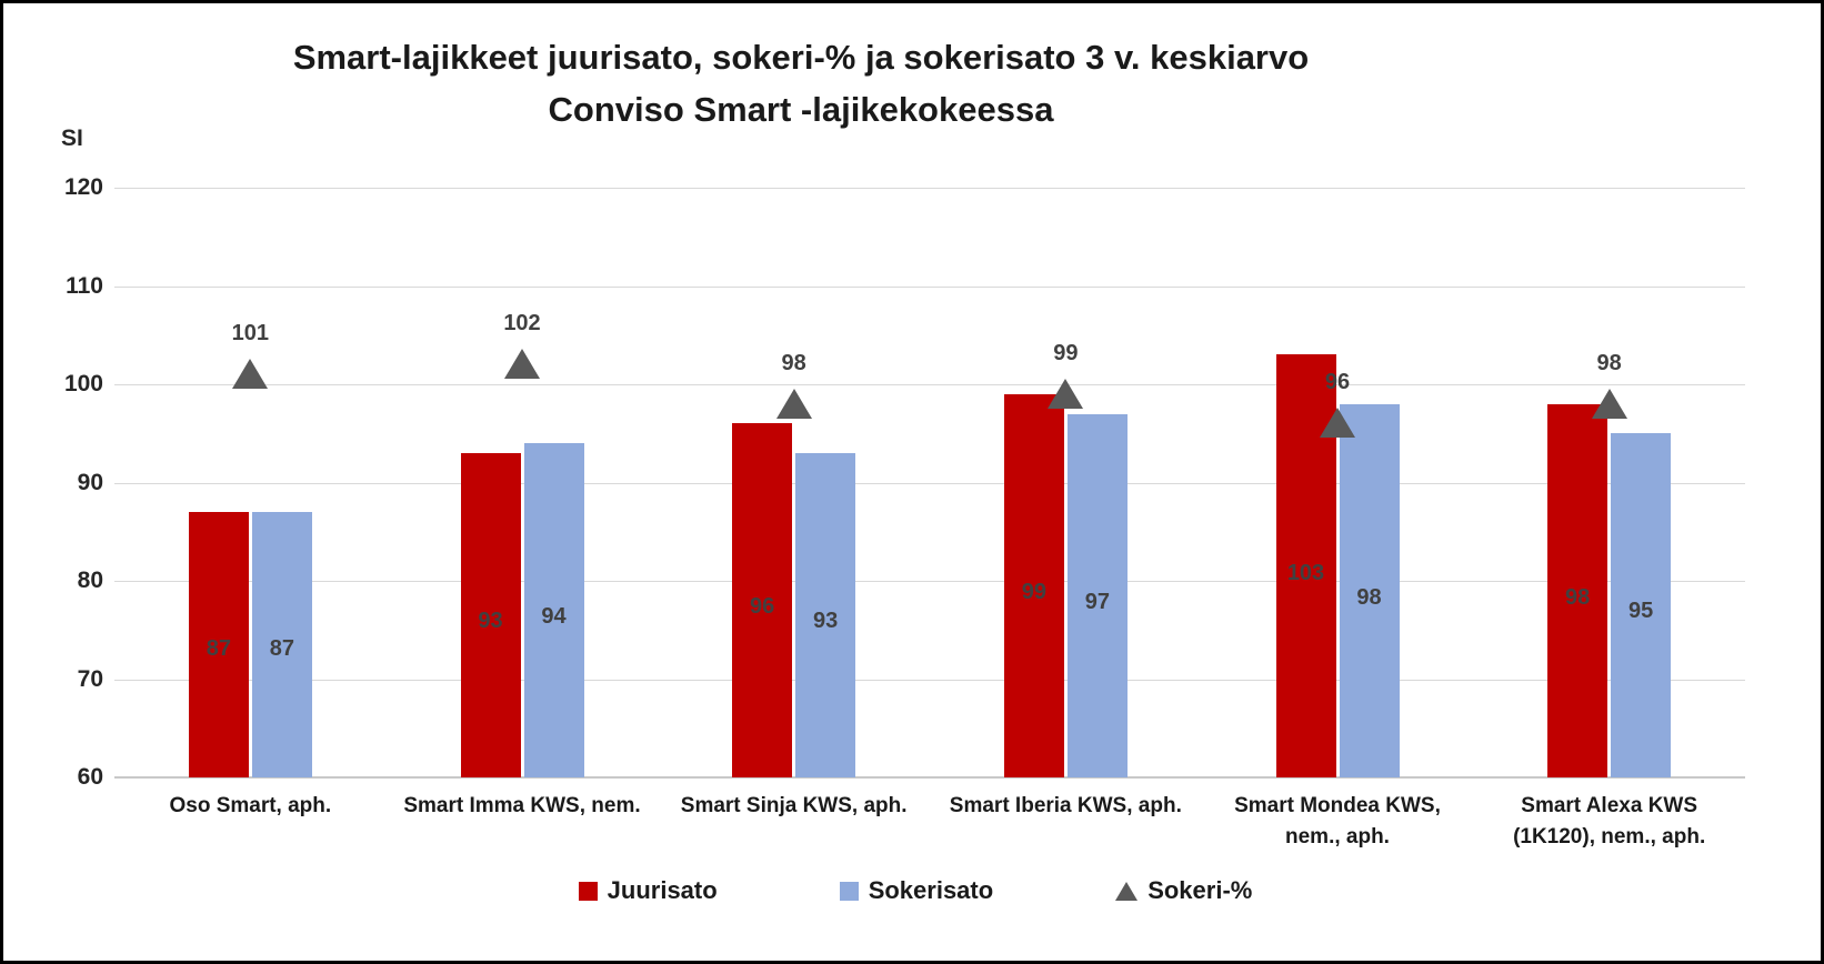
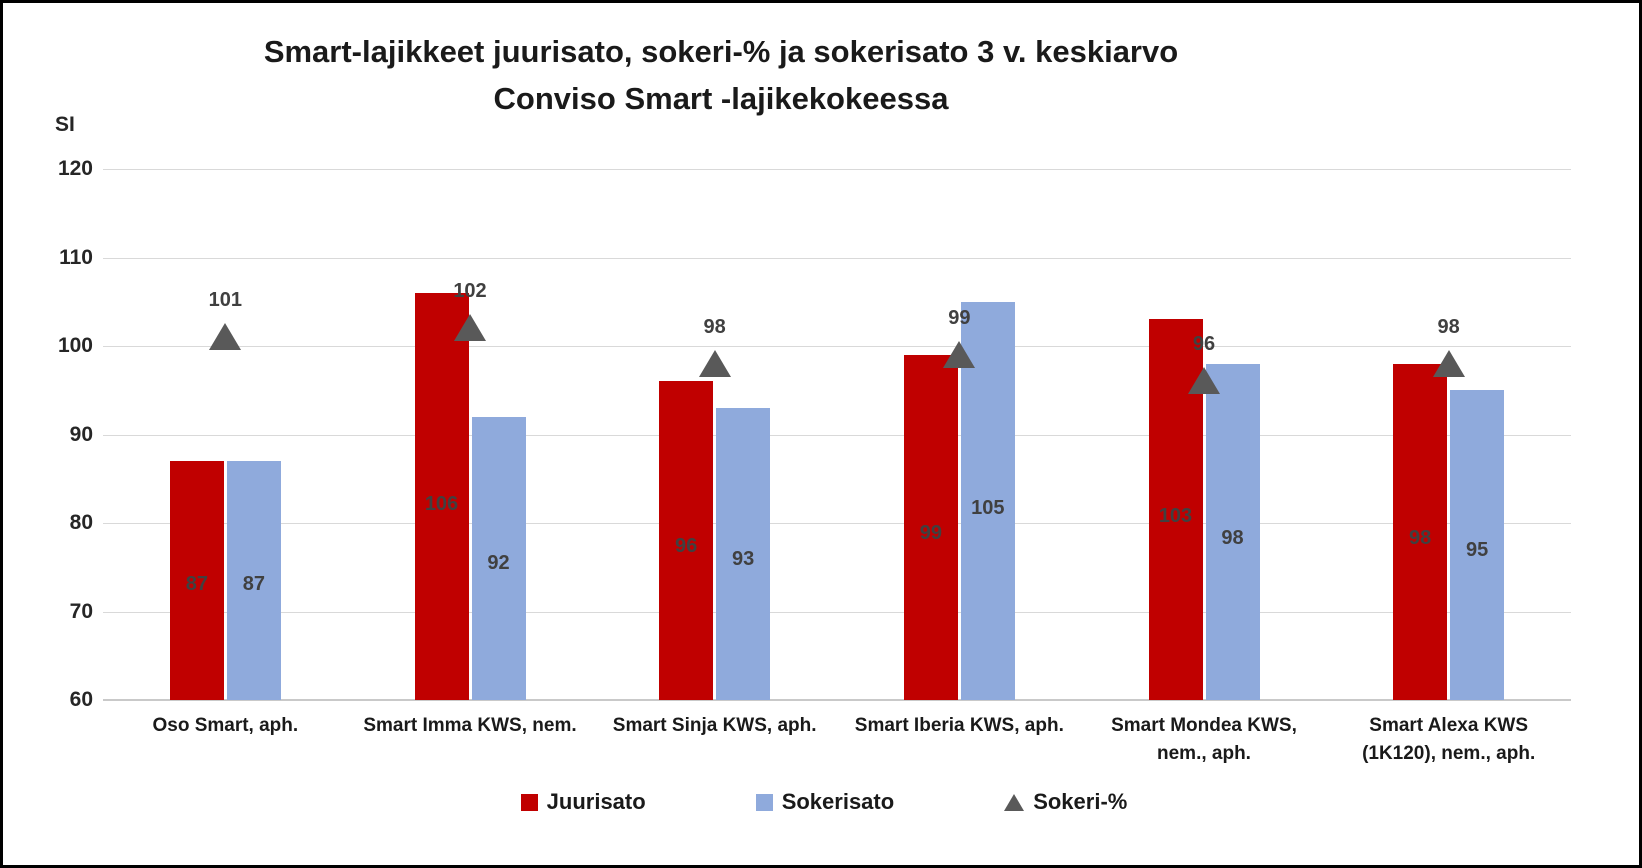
Juurisato/Smart Imma KWS, nem.: 93 -> 106
Sokerisato/Smart Imma KWS, nem.: 94 -> 92
Sokerisato/Smart Iberia KWS, aph.: 97 -> 105
